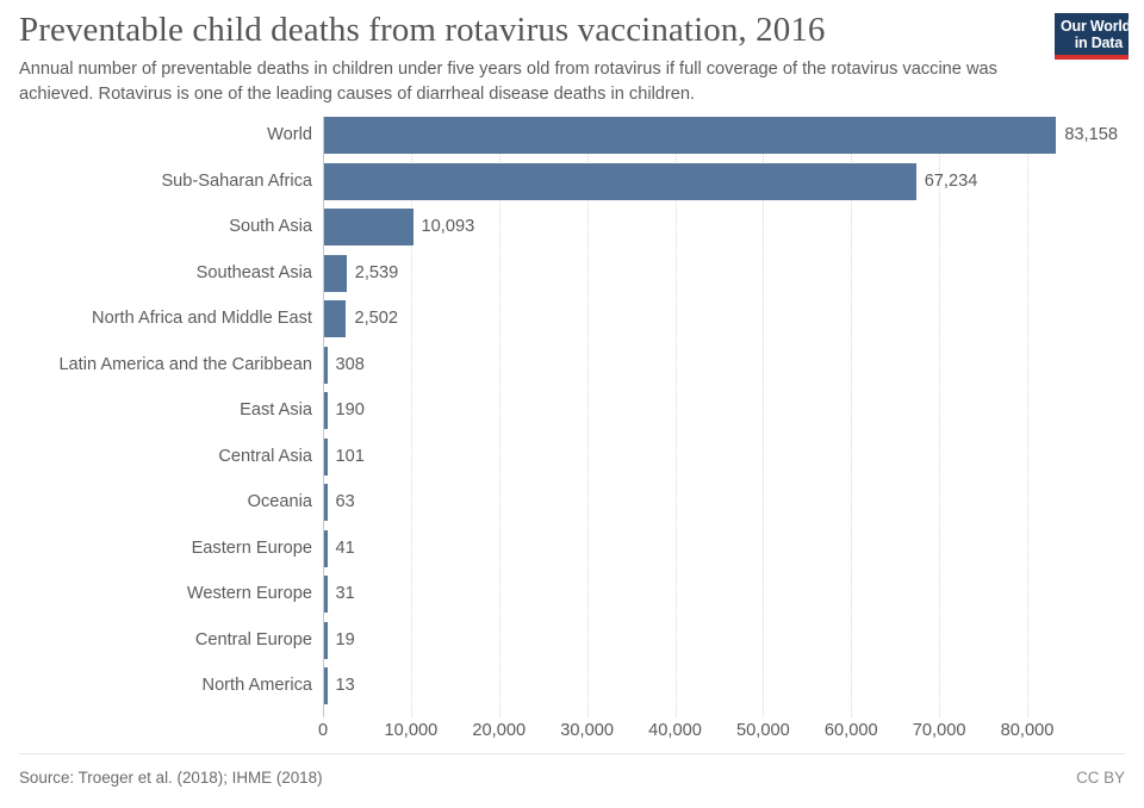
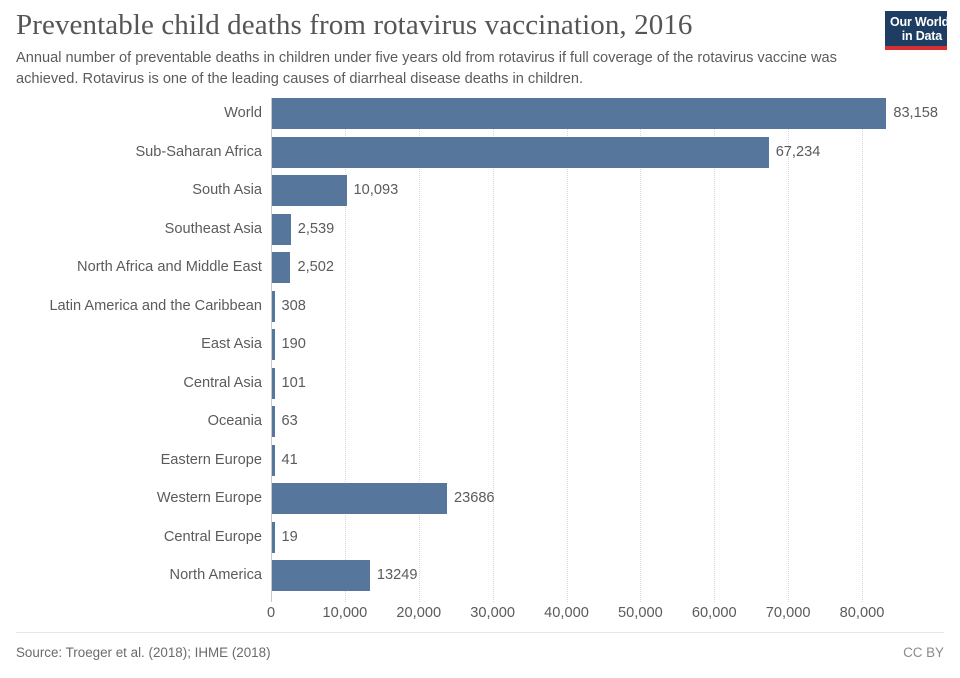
Western Europe: 31 -> 23686
North America: 13 -> 13249
